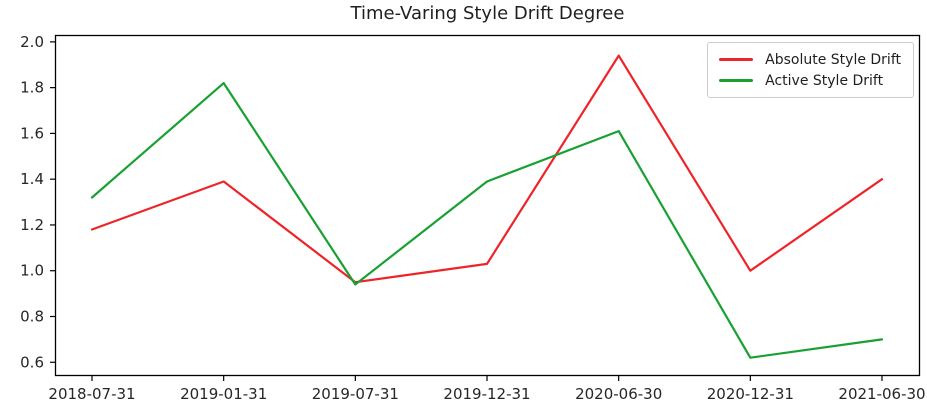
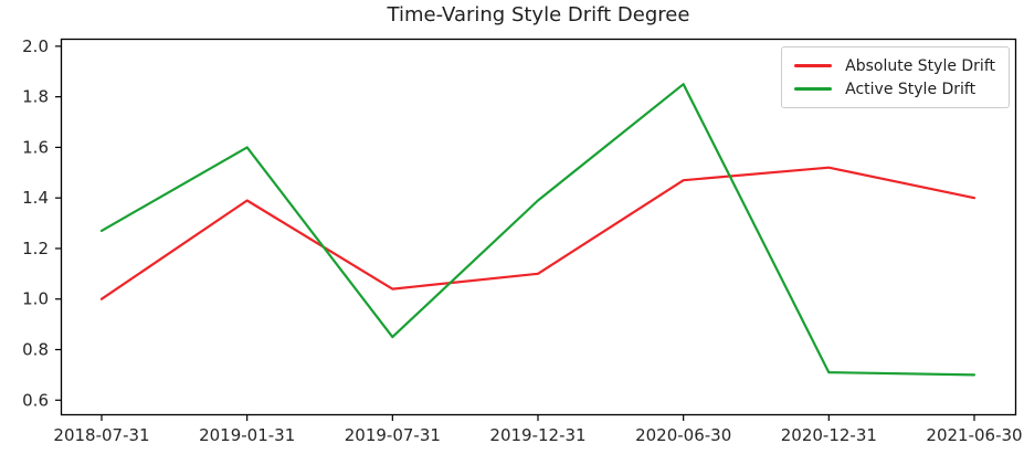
Absolute Style Drift/2018-07-31: 1.18 -> 1.00
Active Style Drift/2018-07-31: 1.32 -> 1.27
Active Style Drift/2019-01-31: 1.82 -> 1.60
Absolute Style Drift/2019-07-31: 0.95 -> 1.04
Active Style Drift/2019-07-31: 0.94 -> 0.85
Absolute Style Drift/2019-12-31: 1.03 -> 1.10
Absolute Style Drift/2020-06-30: 1.94 -> 1.47
Active Style Drift/2020-06-30: 1.61 -> 1.85
Absolute Style Drift/2020-12-31: 1.00 -> 1.52
Active Style Drift/2020-12-31: 0.62 -> 0.71
